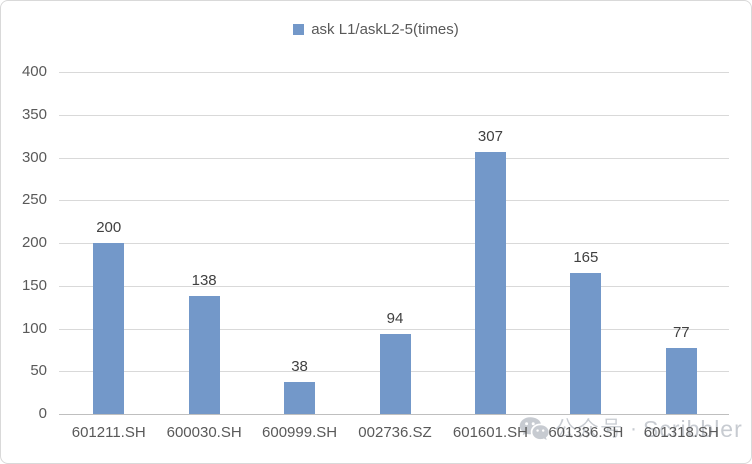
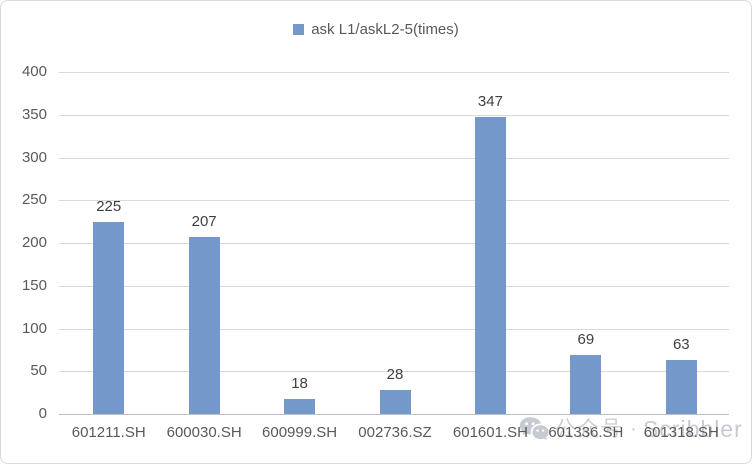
601211.SH: 200 -> 225
600030.SH: 138 -> 207
600999.SH: 38 -> 18
002736.SZ: 94 -> 28
601601.SH: 307 -> 347
601336.SH: 165 -> 69
601318.SH: 77 -> 63
